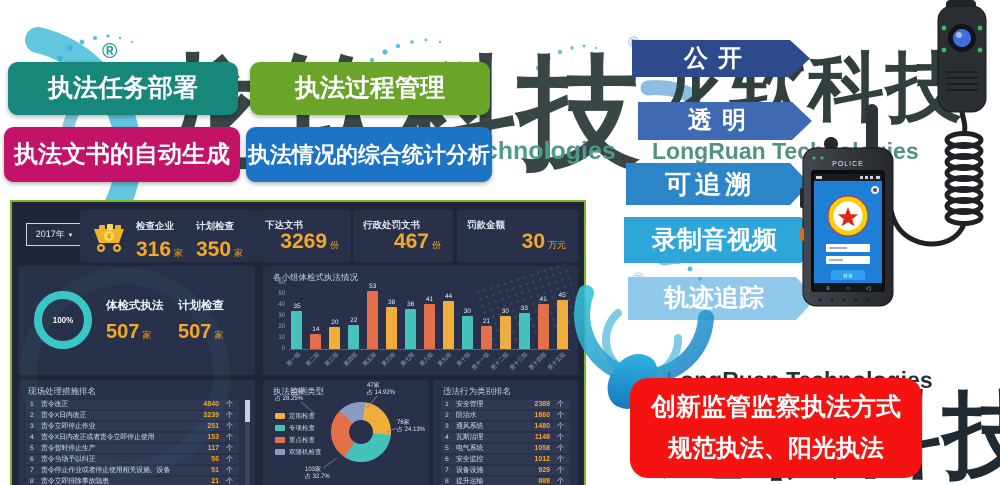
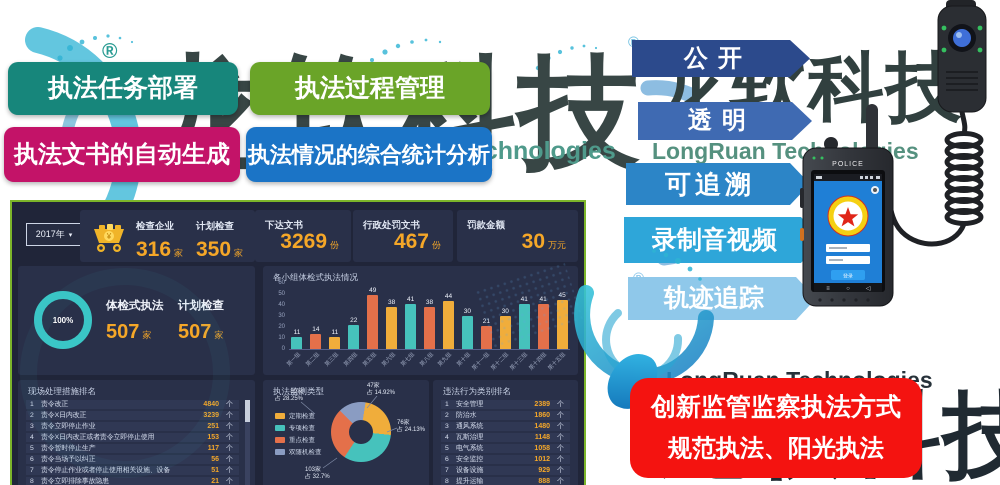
各小组体检式执法情况/第一组: 35 -> 11
各小组体检式执法情况/第三组: 20 -> 11
各小组体检式执法情况/第五组: 53 -> 49
各小组体检式执法情况/第七组: 36 -> 41
各小组体检式执法情况/第八组: 41 -> 38
各小组体检式执法情况/第十三组: 33 -> 41
